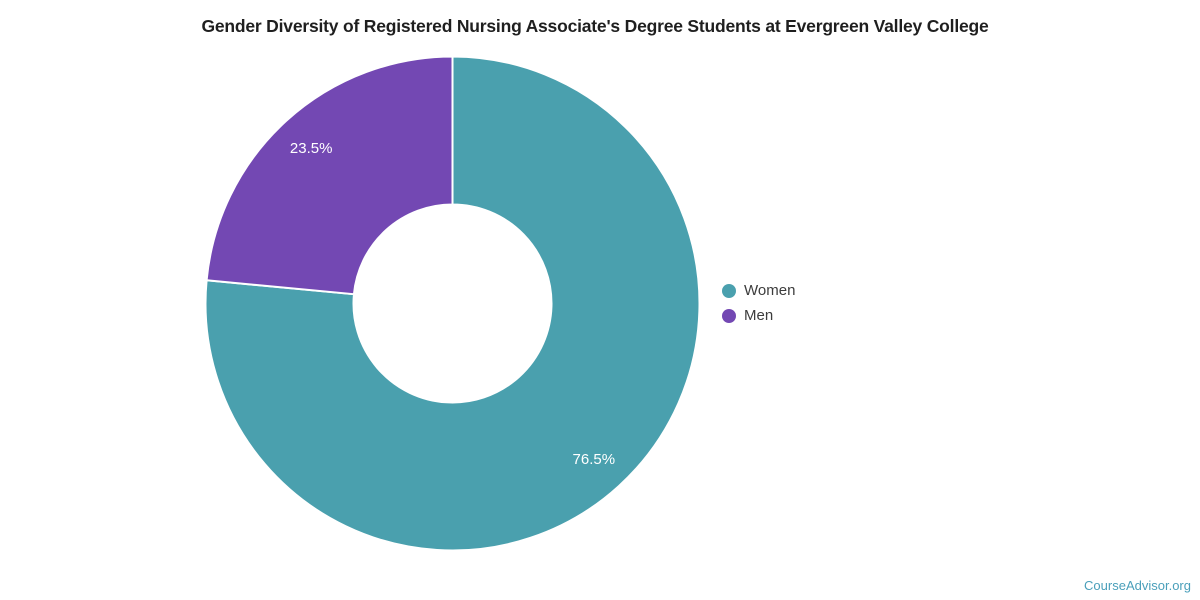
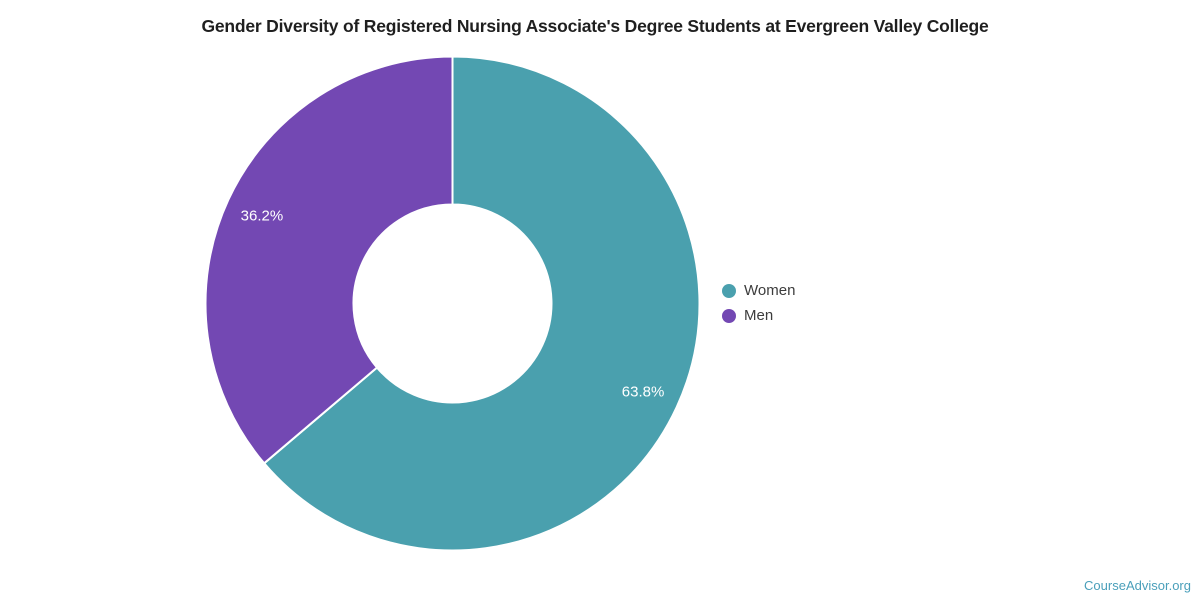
Women: 76.5% -> 63.8%
Men: 23.5% -> 36.2%
